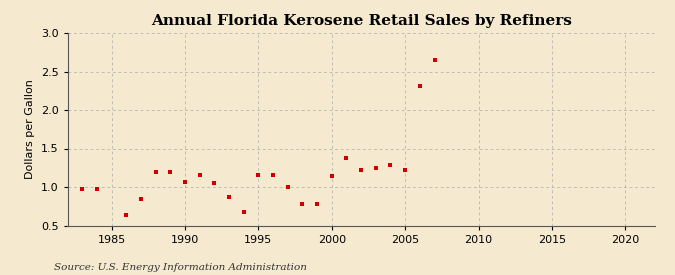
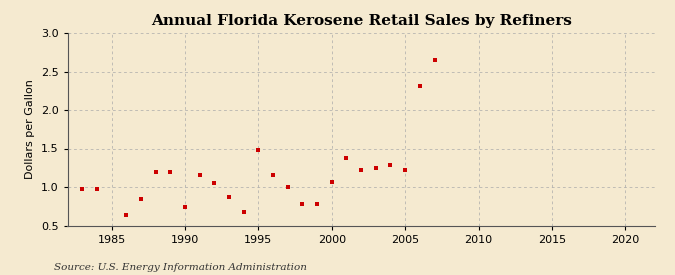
1990: 1.07 -> 0.74
1995: 1.15 -> 1.48
2000: 1.14 -> 1.06
